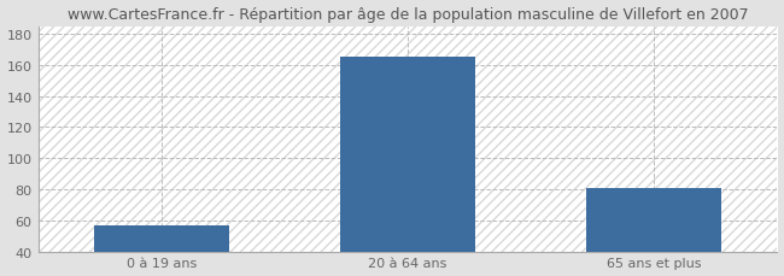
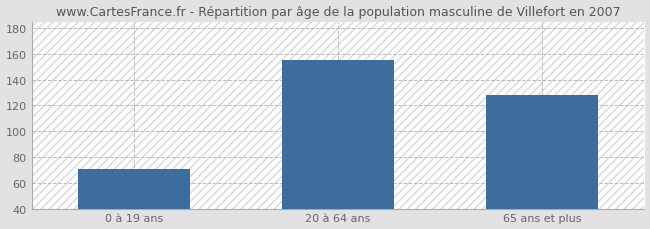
0 à 19 ans: 57 -> 71
20 à 64 ans: 165 -> 155
65 ans et plus: 81 -> 128
